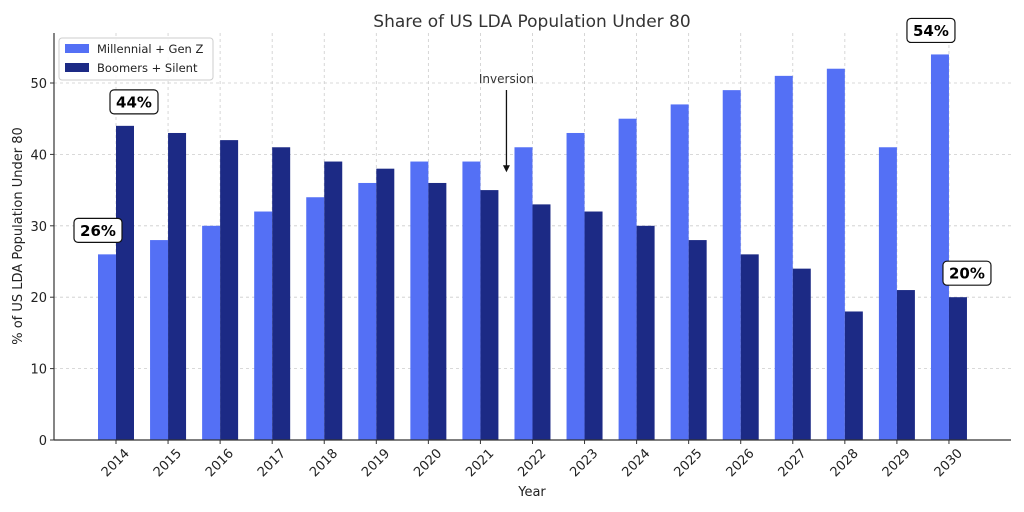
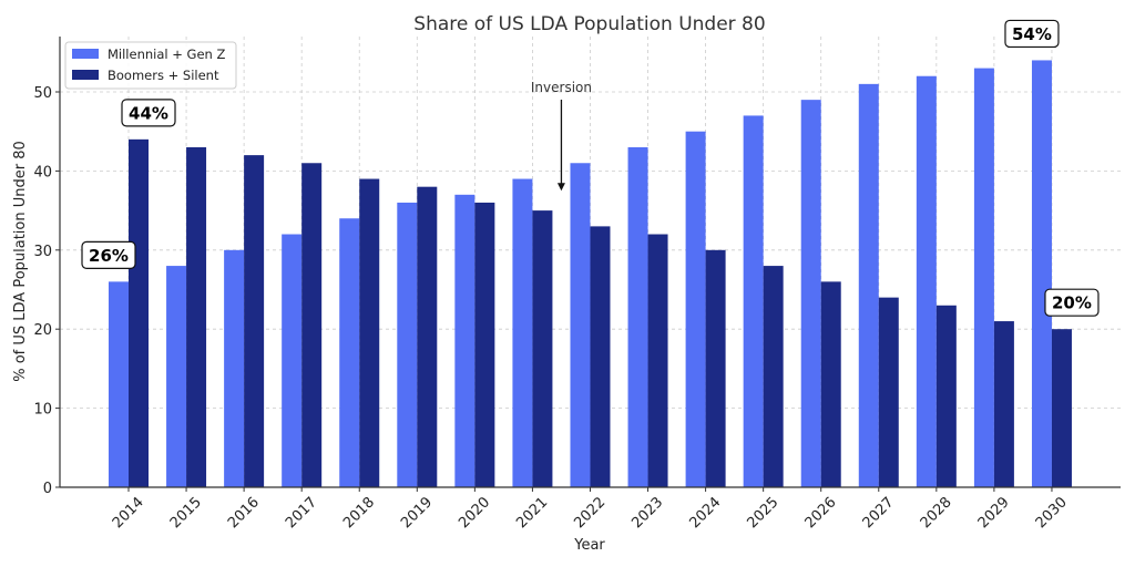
Millennial + Gen Z/2020: 39 -> 37
Boomers + Silent/2028: 18 -> 23
Millennial + Gen Z/2029: 41 -> 53
